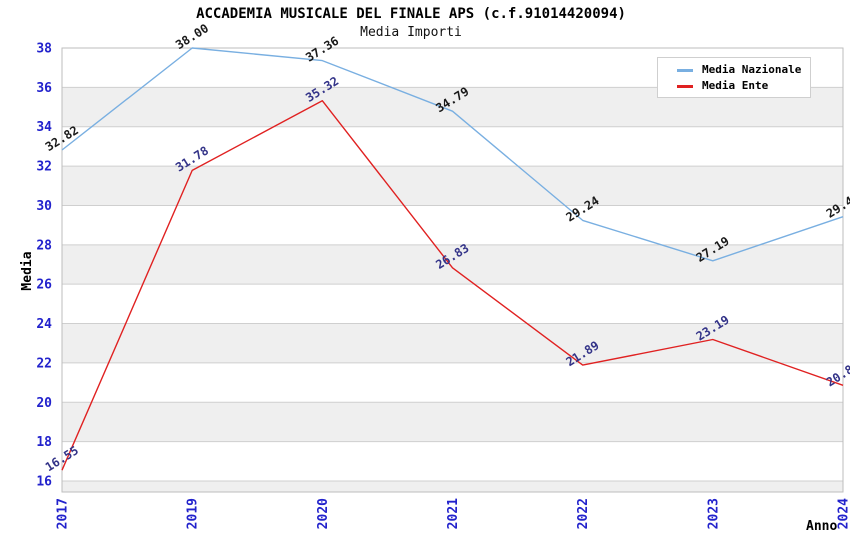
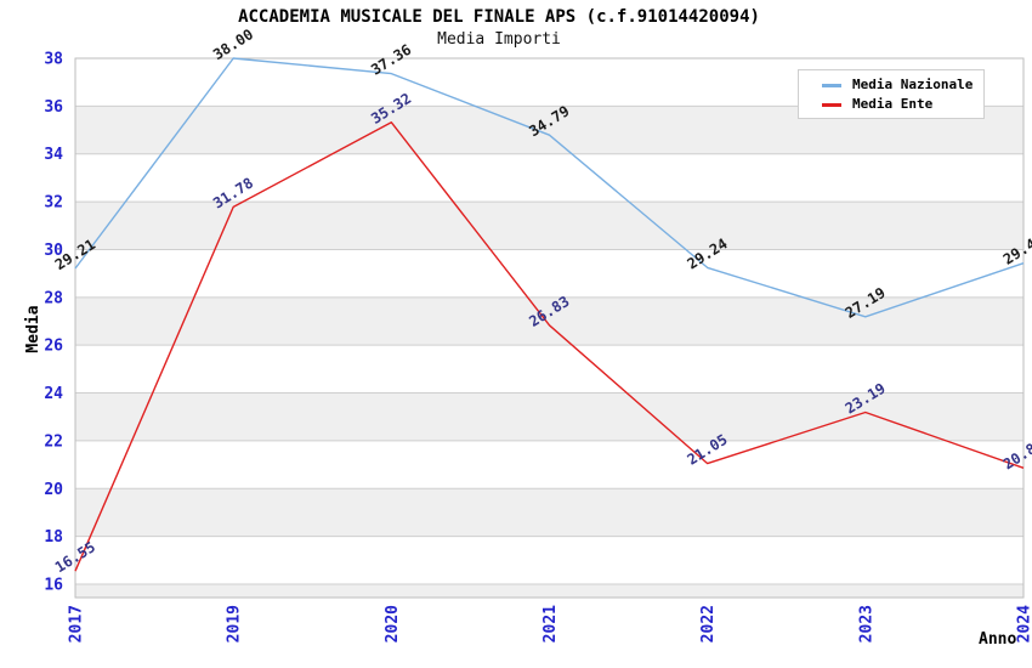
Media Nazionale/2017: 32.82 -> 29.21
Media Ente/2022: 21.89 -> 21.05
